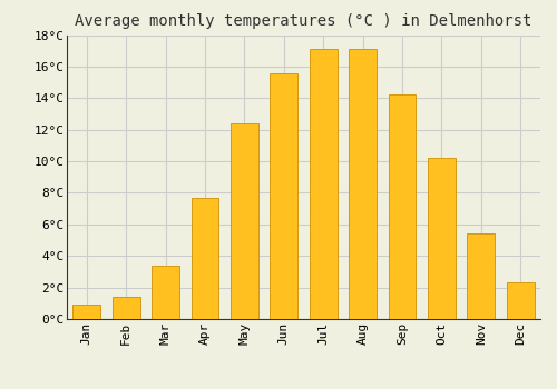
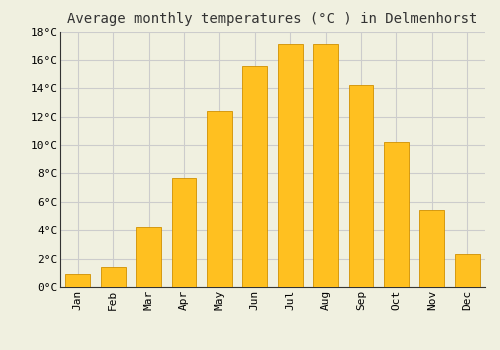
Mar: 3.4°C -> 4.2°C
